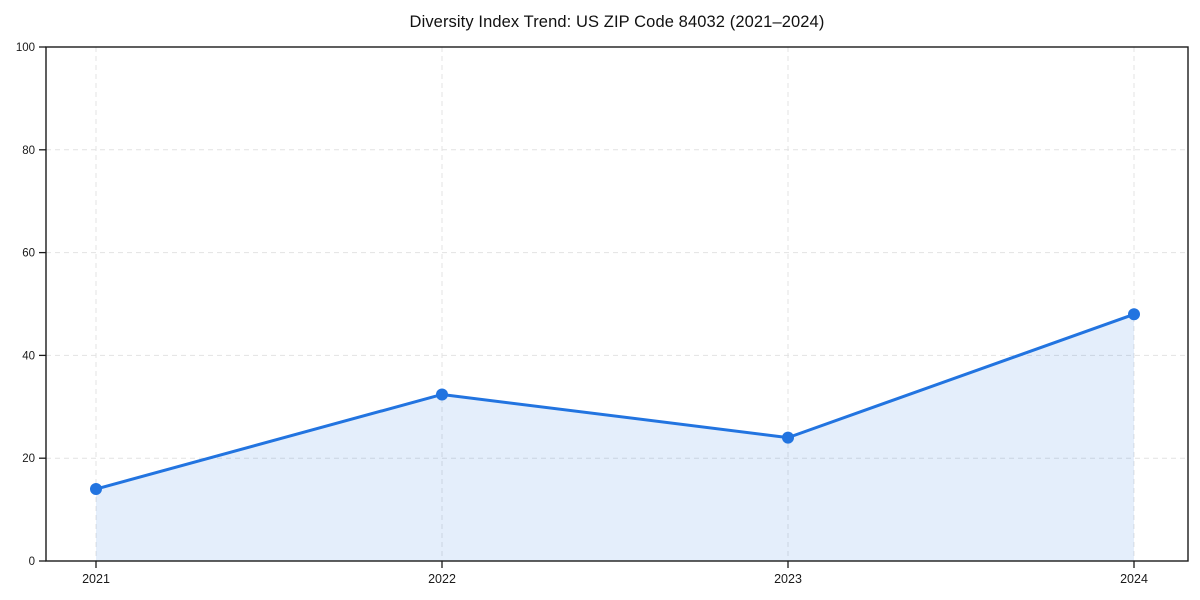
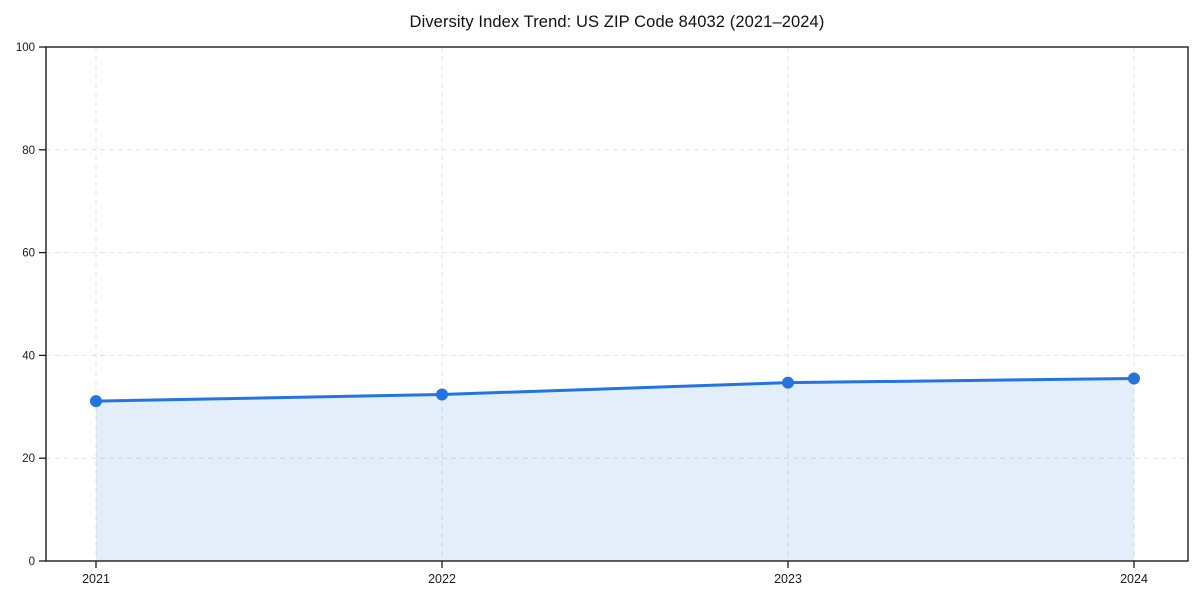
2021: 14 -> 31
2023: 24 -> 35
2024: 48 -> 36
